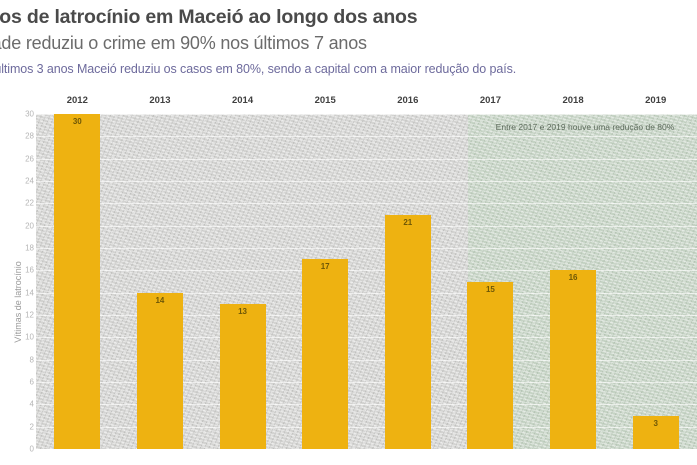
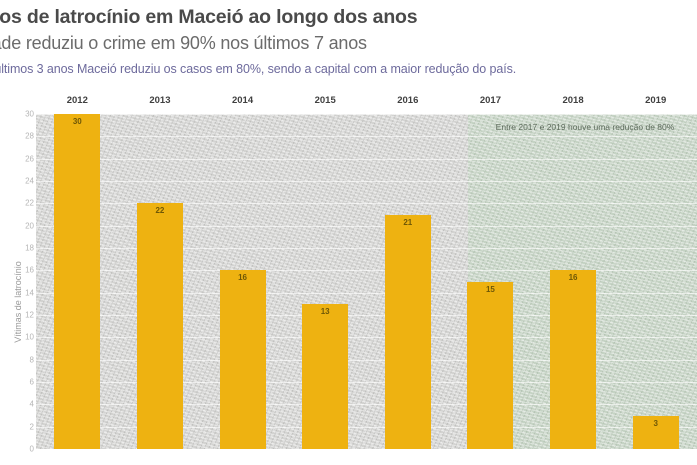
2013: 14 -> 22
2014: 13 -> 16
2015: 17 -> 13
